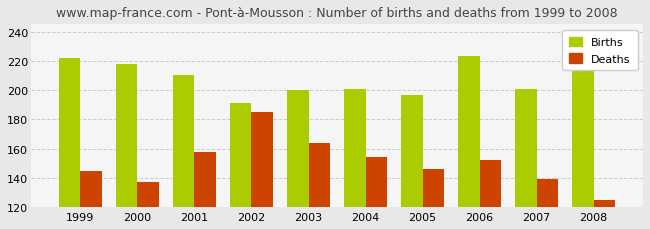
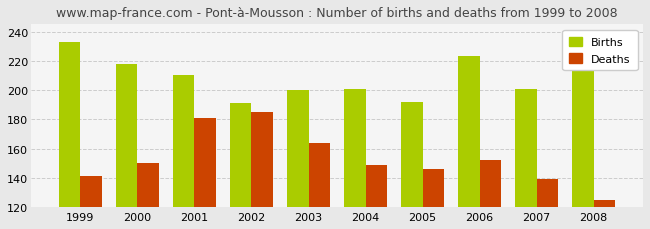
Births/1999: 222 -> 233
Deaths/1999: 145 -> 141
Deaths/2000: 137 -> 150
Deaths/2001: 158 -> 181
Deaths/2004: 154 -> 149
Births/2005: 197 -> 192
